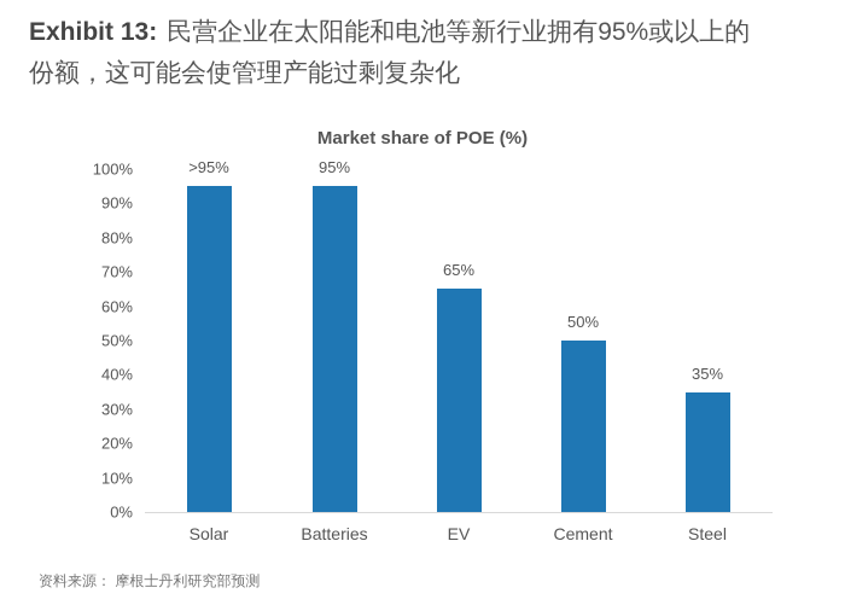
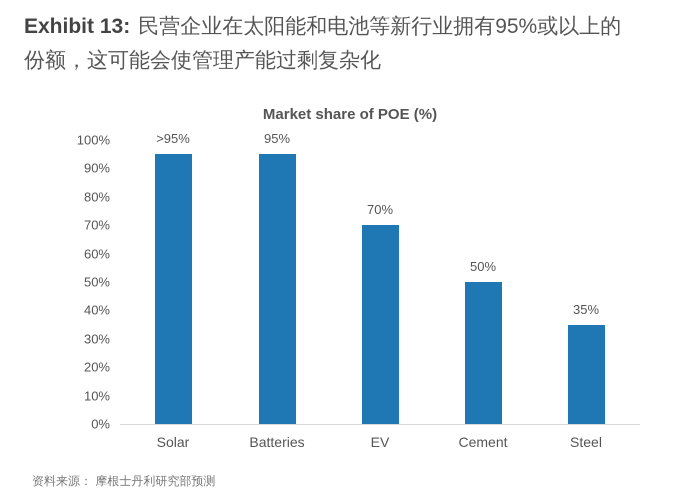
EV: 65% -> 70%
